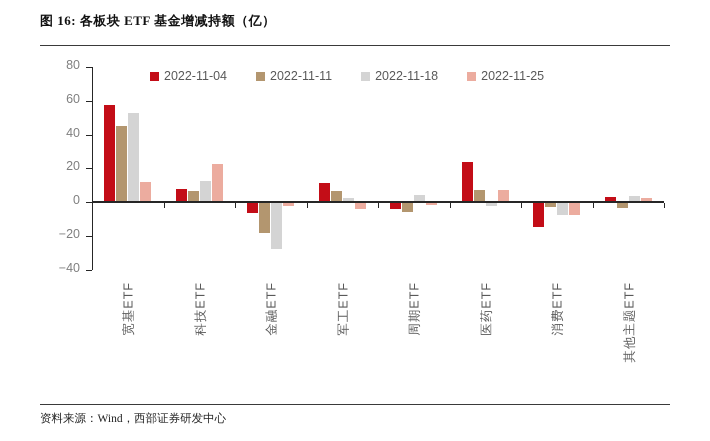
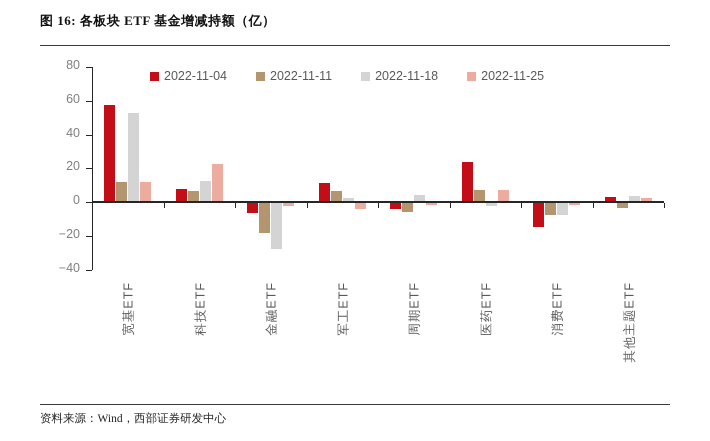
2022-11-11/宽基ETF: 44 -> 11
2022-11-11/消费ETF: -2 -> -7
2022-11-25/消费ETF: -7 -> -1
